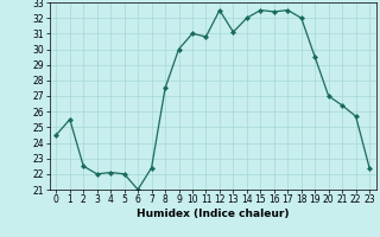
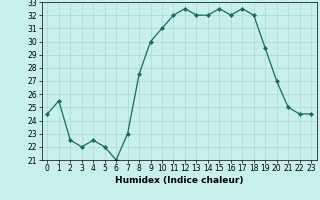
4: 22.1 -> 22.5
7: 22.4 -> 23.0
11: 30.8 -> 32.0
13: 31.1 -> 32.0
16: 32.4 -> 32.0
21: 26.4 -> 25.0
22: 25.7 -> 24.5
23: 22.4 -> 24.5
